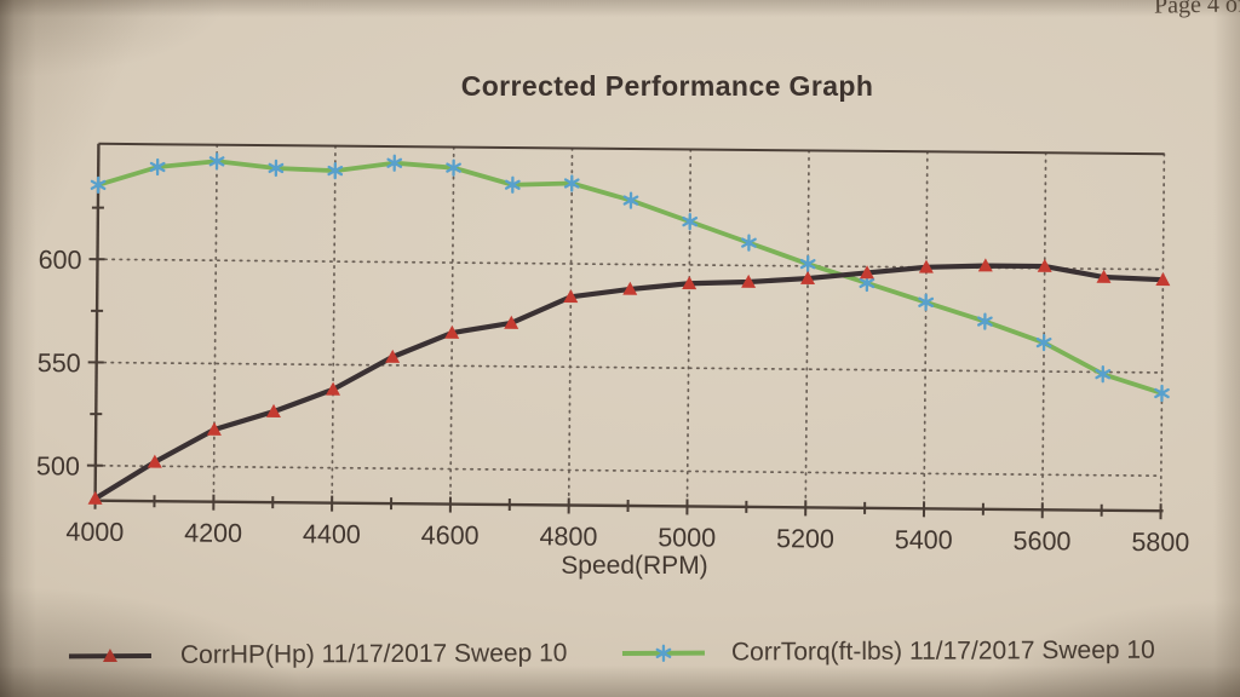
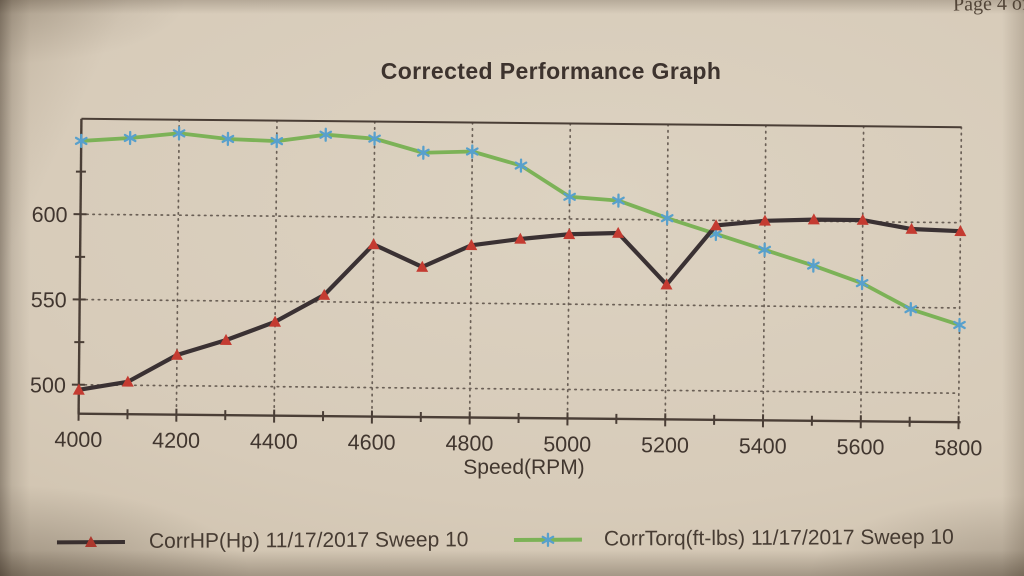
CorrHP(Hp) 11/17/2017 Sweep 10/4000: 484 -> 497
CorrTorq(ft-lbs) 11/17/2017 Sweep 10/4000: 636 -> 643
CorrHP(Hp) 11/17/2017 Sweep 10/4600: 566 -> 584
CorrTorq(ft-lbs) 11/17/2017 Sweep 10/5000: 621 -> 613
CorrHP(Hp) 11/17/2017 Sweep 10/5200: 594 -> 562
